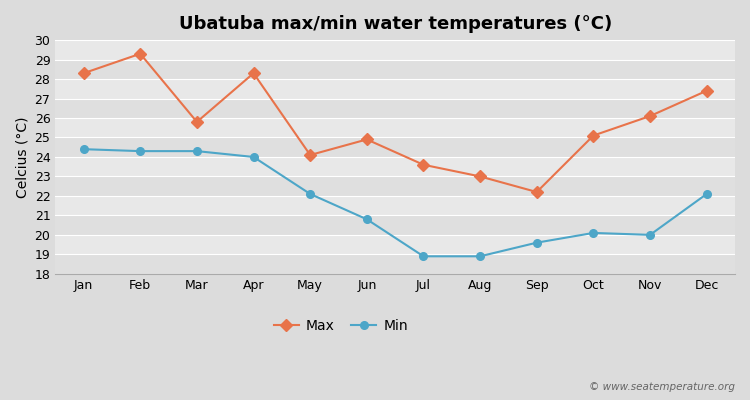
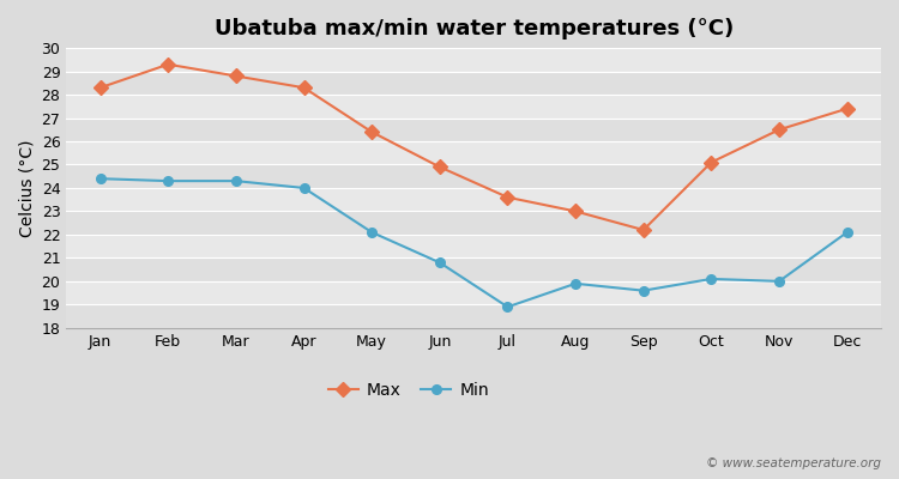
Max/Mar: 25.8 -> 28.8
Max/May: 24.1 -> 26.4
Min/Aug: 18.9 -> 19.9
Max/Nov: 26.1 -> 26.5
